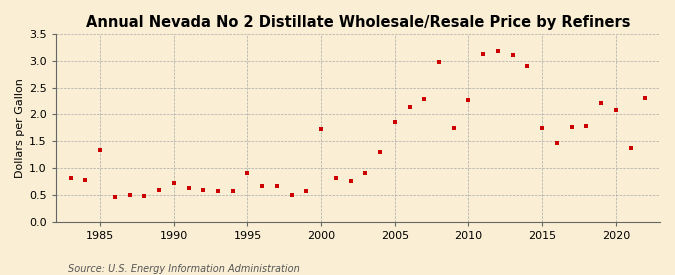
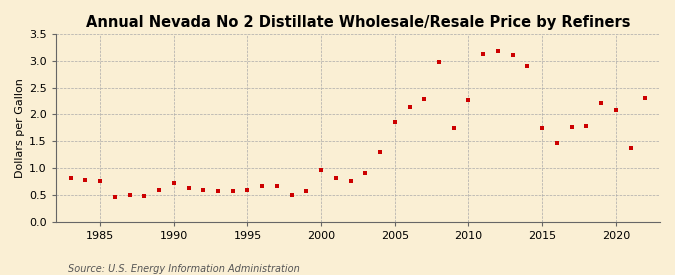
1985: 1.34 -> 0.75
1995: 0.90 -> 0.60
2000: 1.72 -> 0.97
